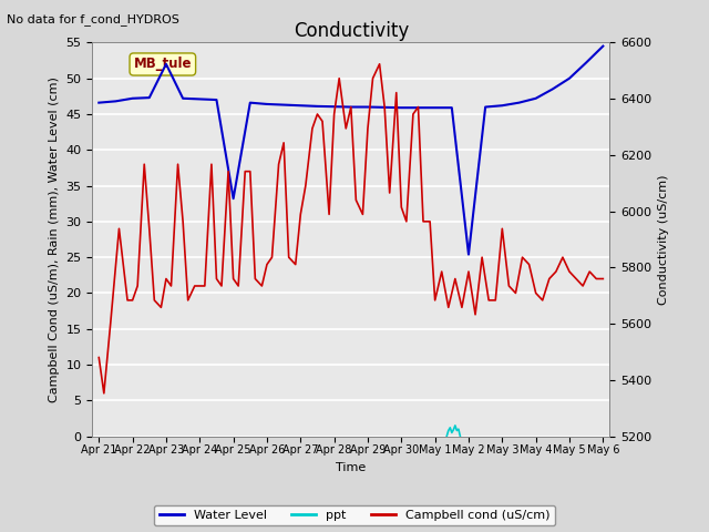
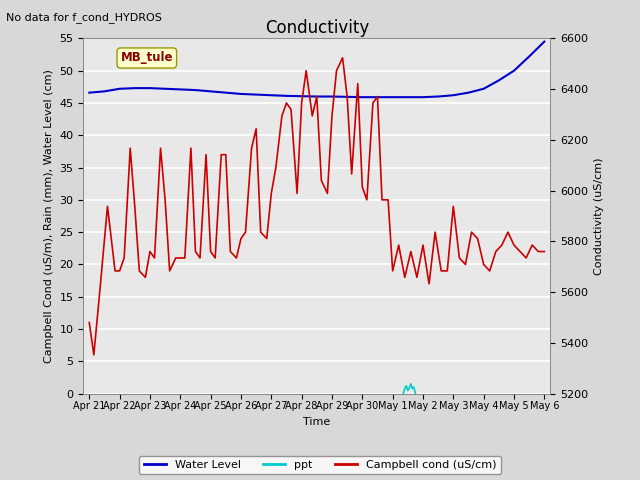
Water Level/Apr 23: 52.0 -> 47.3
Water Level/Apr 25: 33.2 -> 46.8
Water Level/May 2: 25.4 -> 45.9
